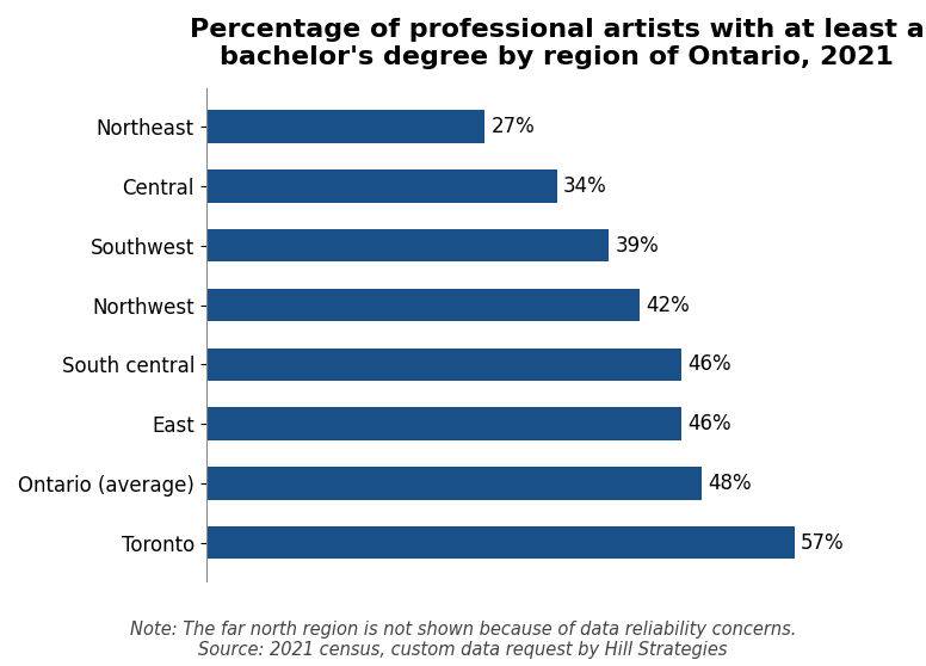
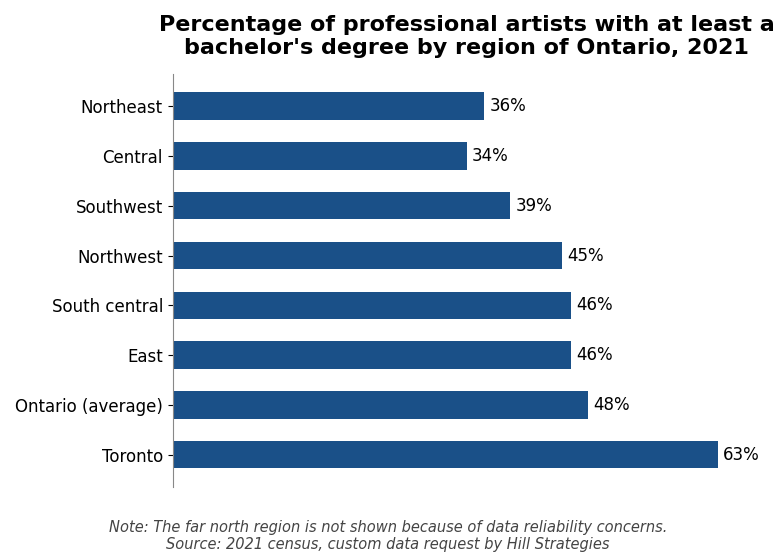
Northeast: 27% -> 36%
Northwest: 42% -> 45%
Toronto: 57% -> 63%
